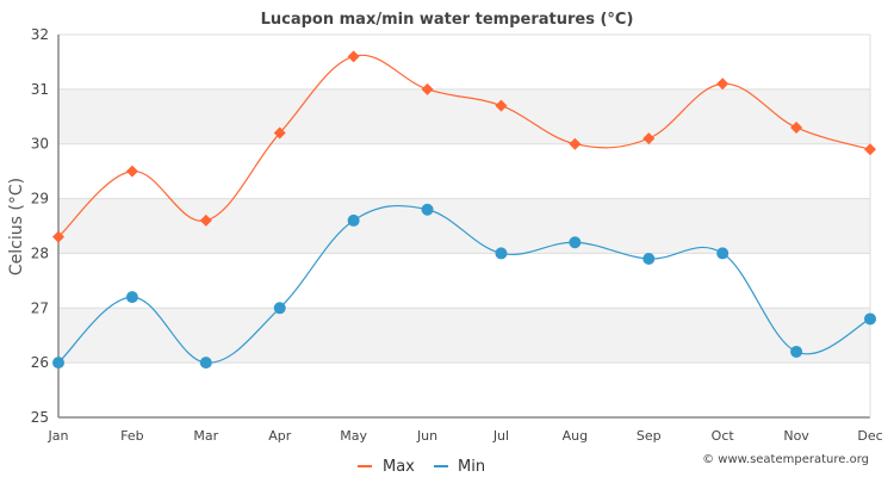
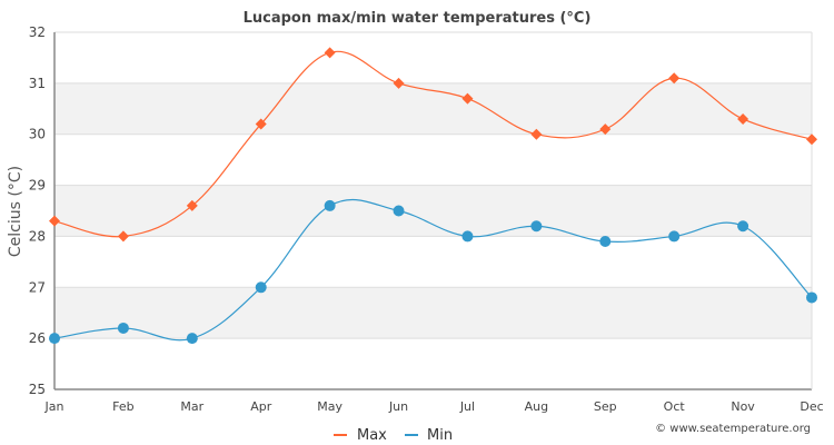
Max/Feb: 29.5 -> 28.0
Min/Feb: 27.2 -> 26.2
Min/Jun: 28.8 -> 28.5
Min/Nov: 26.2 -> 28.2
